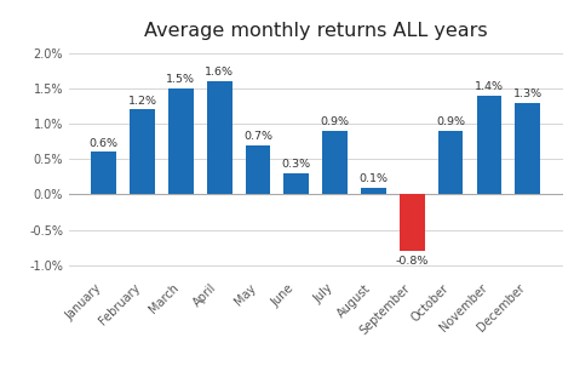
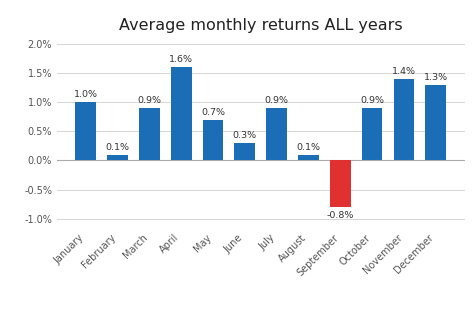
January: 0.6% -> 1.0%
February: 1.2% -> 0.1%
March: 1.5% -> 0.9%
